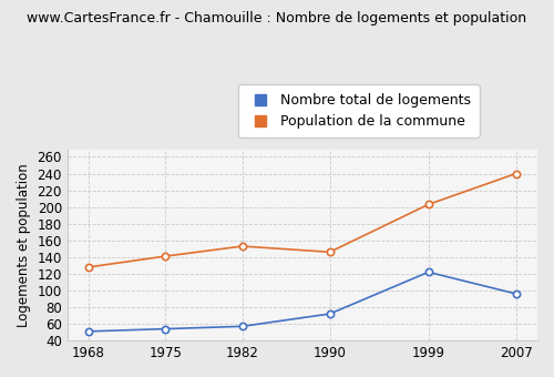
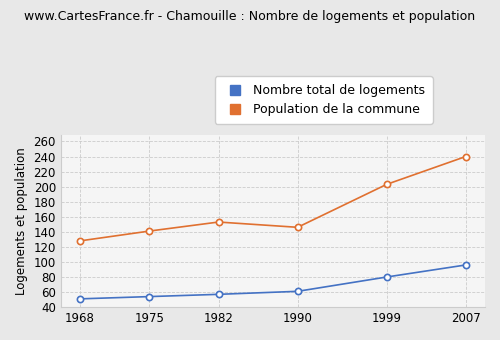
Nombre total de logements/1990: 72 -> 61
Nombre total de logements/1999: 122 -> 80
